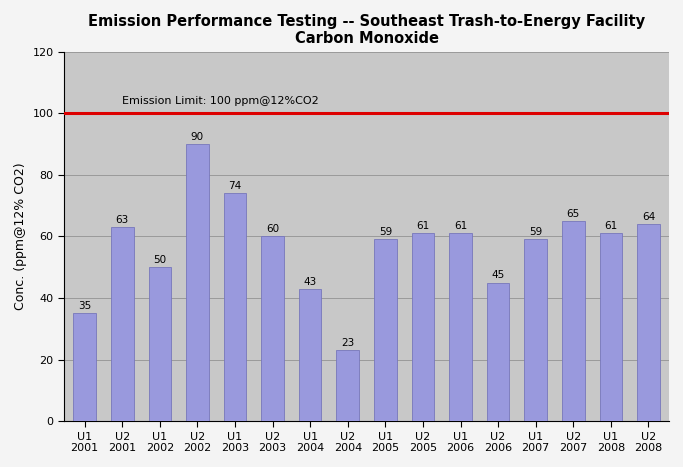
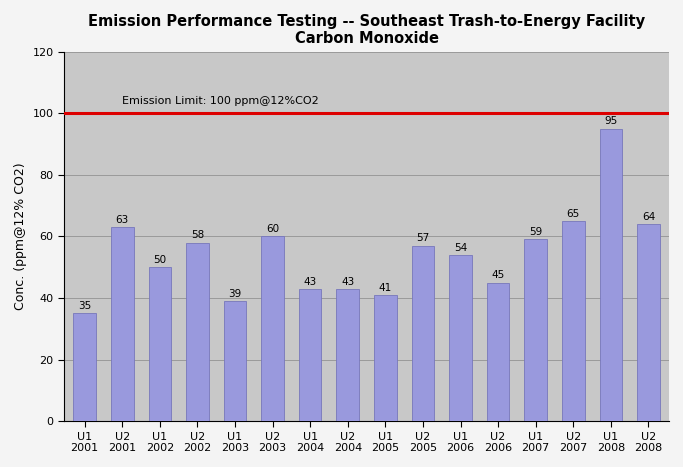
U2 2002: 90 -> 58
U1 2003: 74 -> 39
U2 2004: 23 -> 43
U1 2005: 59 -> 41
U2 2005: 61 -> 57
U1 2006: 61 -> 54
U1 2008: 61 -> 95
